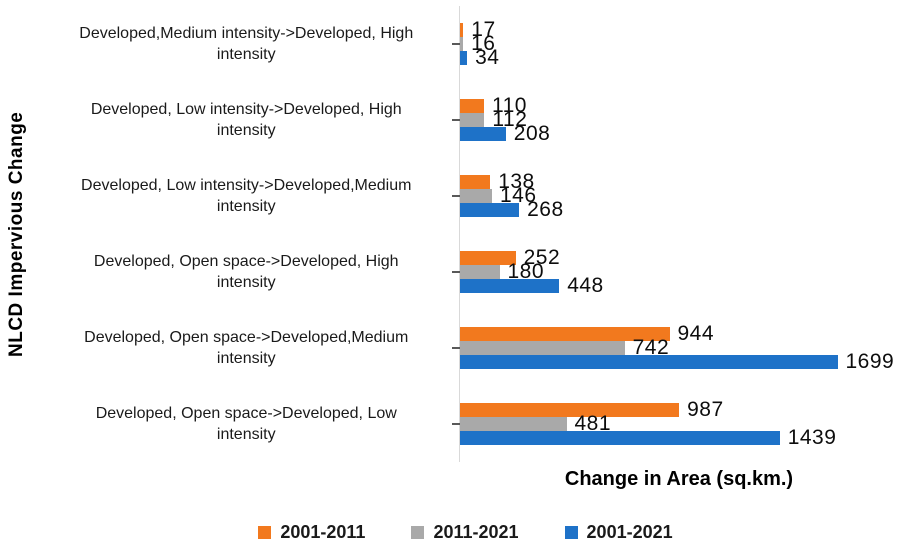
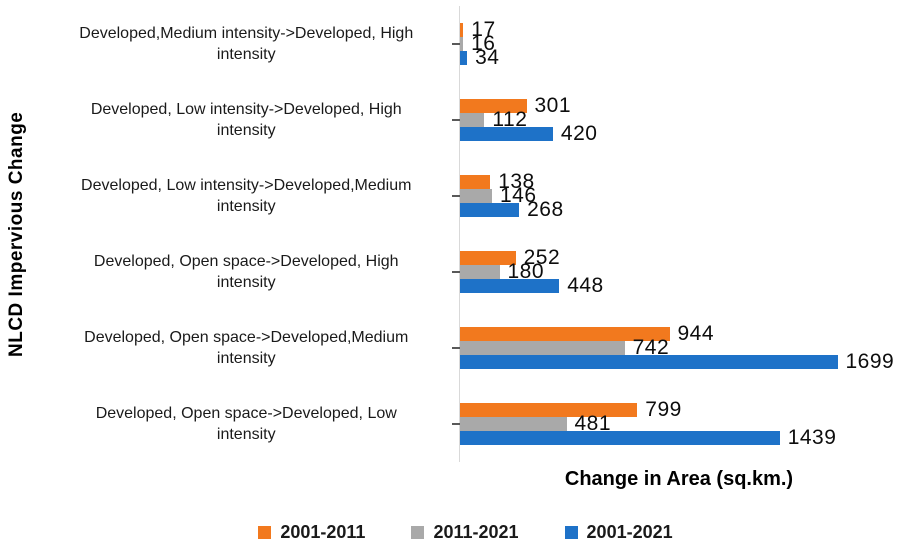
2001-2011/Developed, Low intensity->Developed, High intensity: 110 -> 301
2001-2021/Developed, Low intensity->Developed, High intensity: 208 -> 420
2001-2011/Developed, Open space->Developed, Low intensity: 987 -> 799
